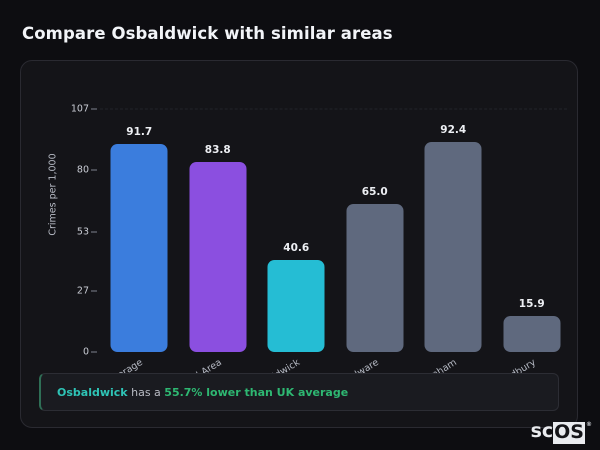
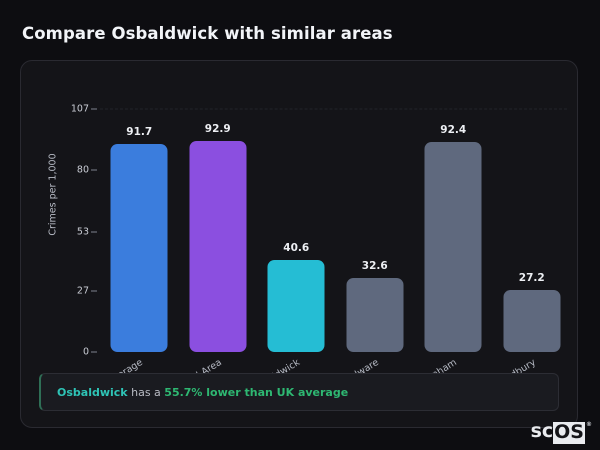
Local Area: 83.8 -> 92.9
Hill Ridware: 65.0 -> 32.6
Modbury: 15.9 -> 27.2
